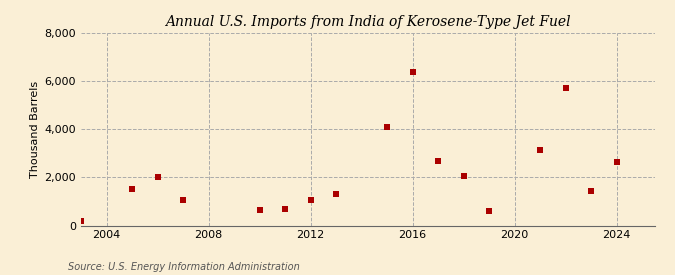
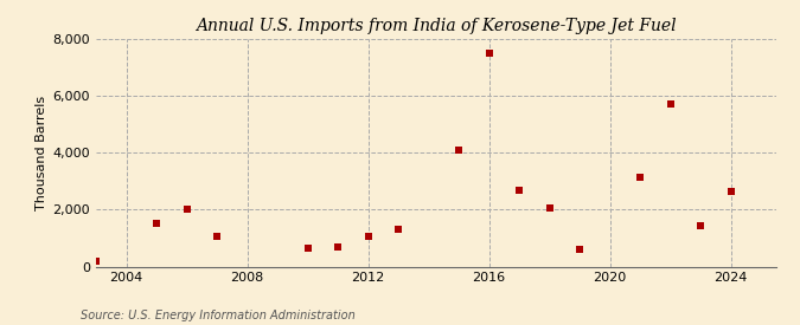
2016: 6,400 -> 7,500
